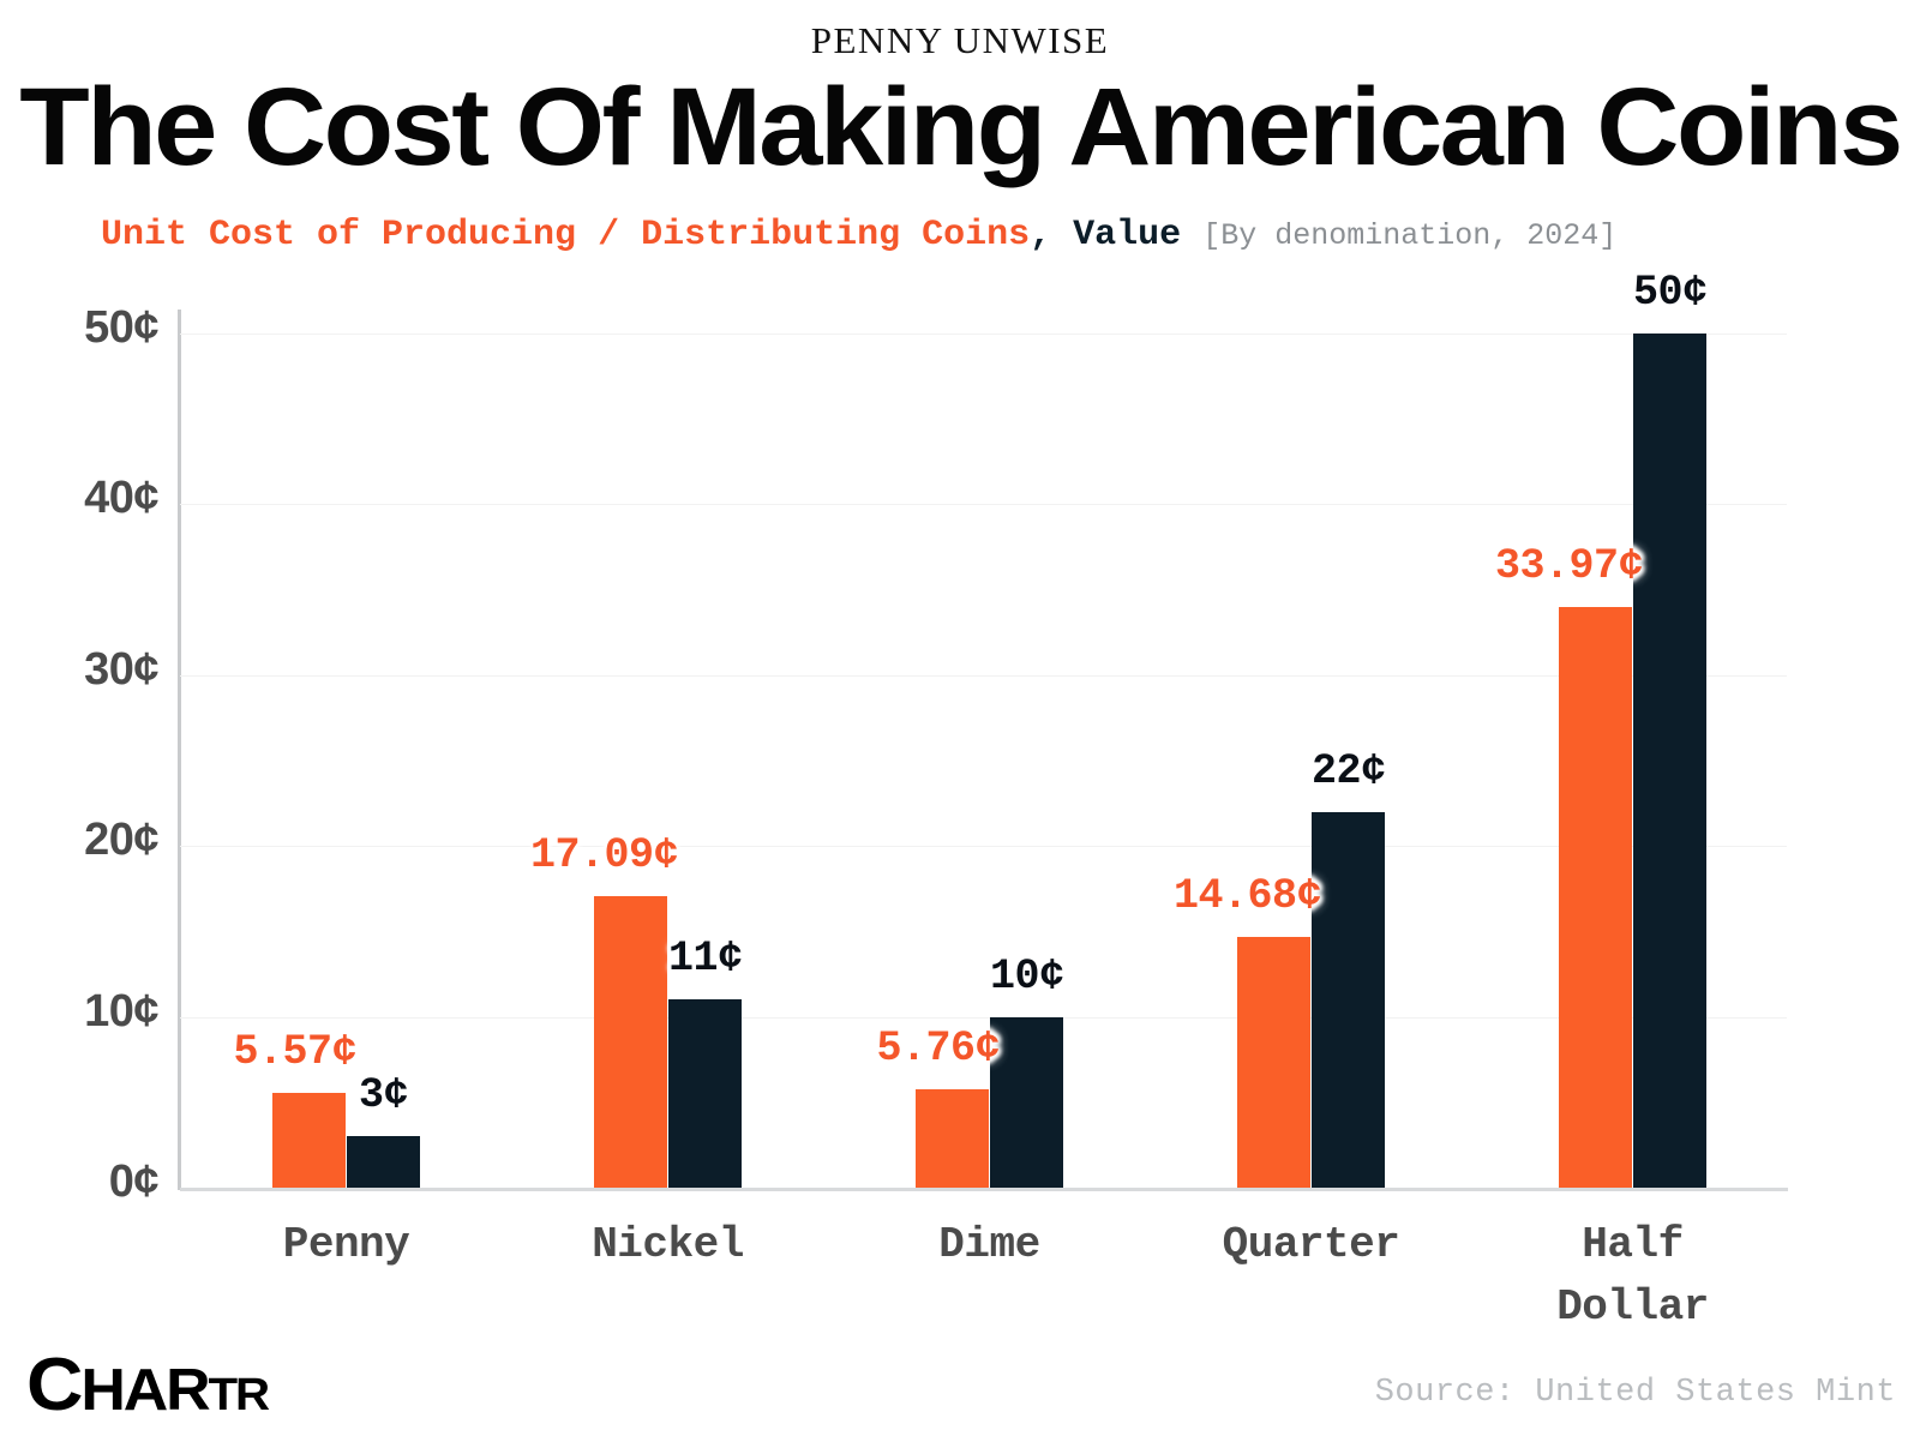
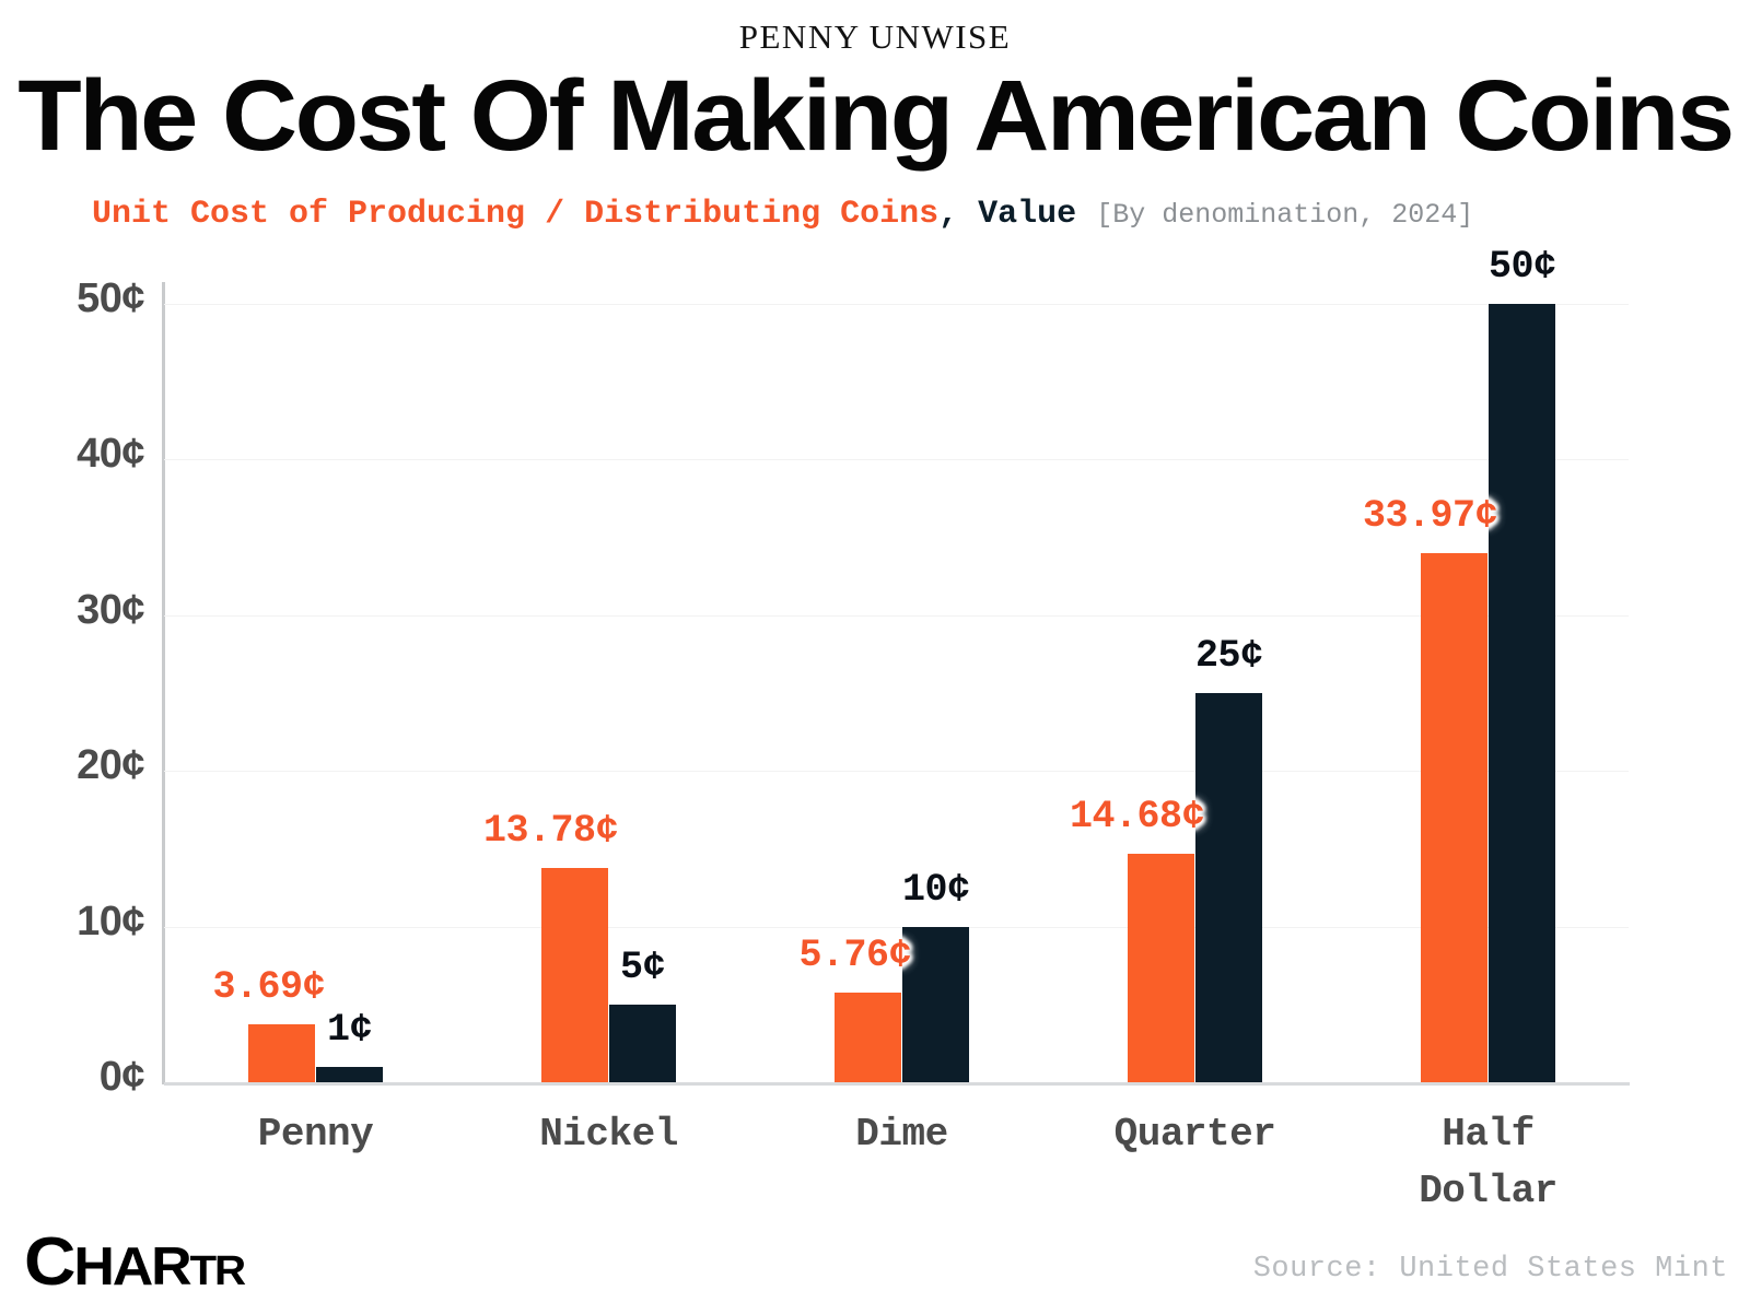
Unit Cost of Producing / Distributing Coins/Penny: 5.57 -> 3.69
Value/Penny: 3 -> 1
Unit Cost of Producing / Distributing Coins/Nickel: 17.09 -> 13.78
Value/Nickel: 11 -> 5
Value/Quarter: 22 -> 25
